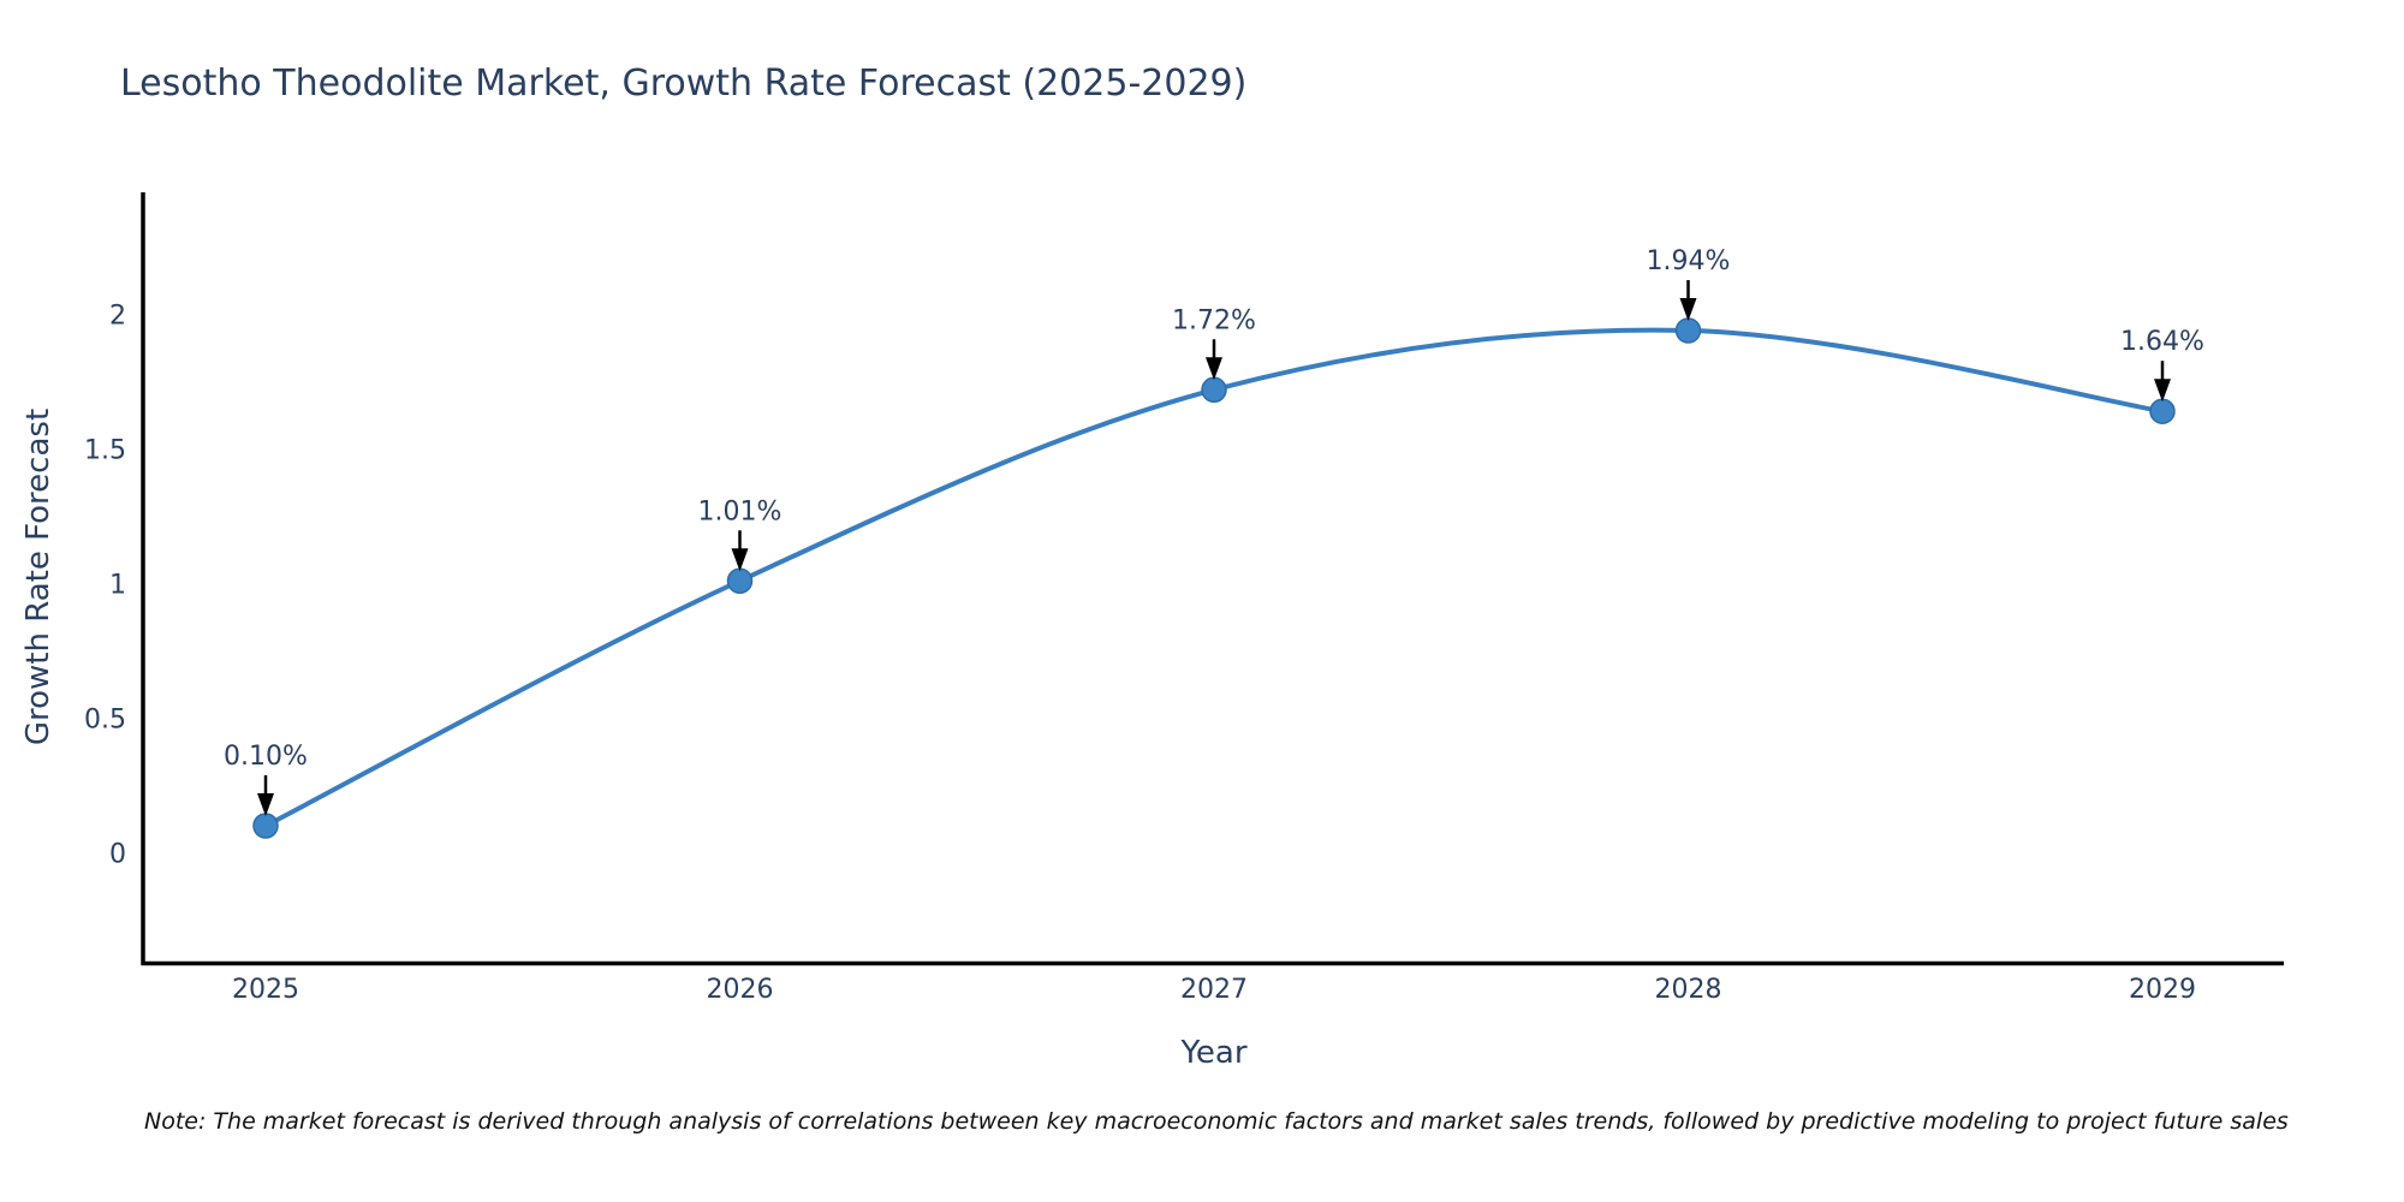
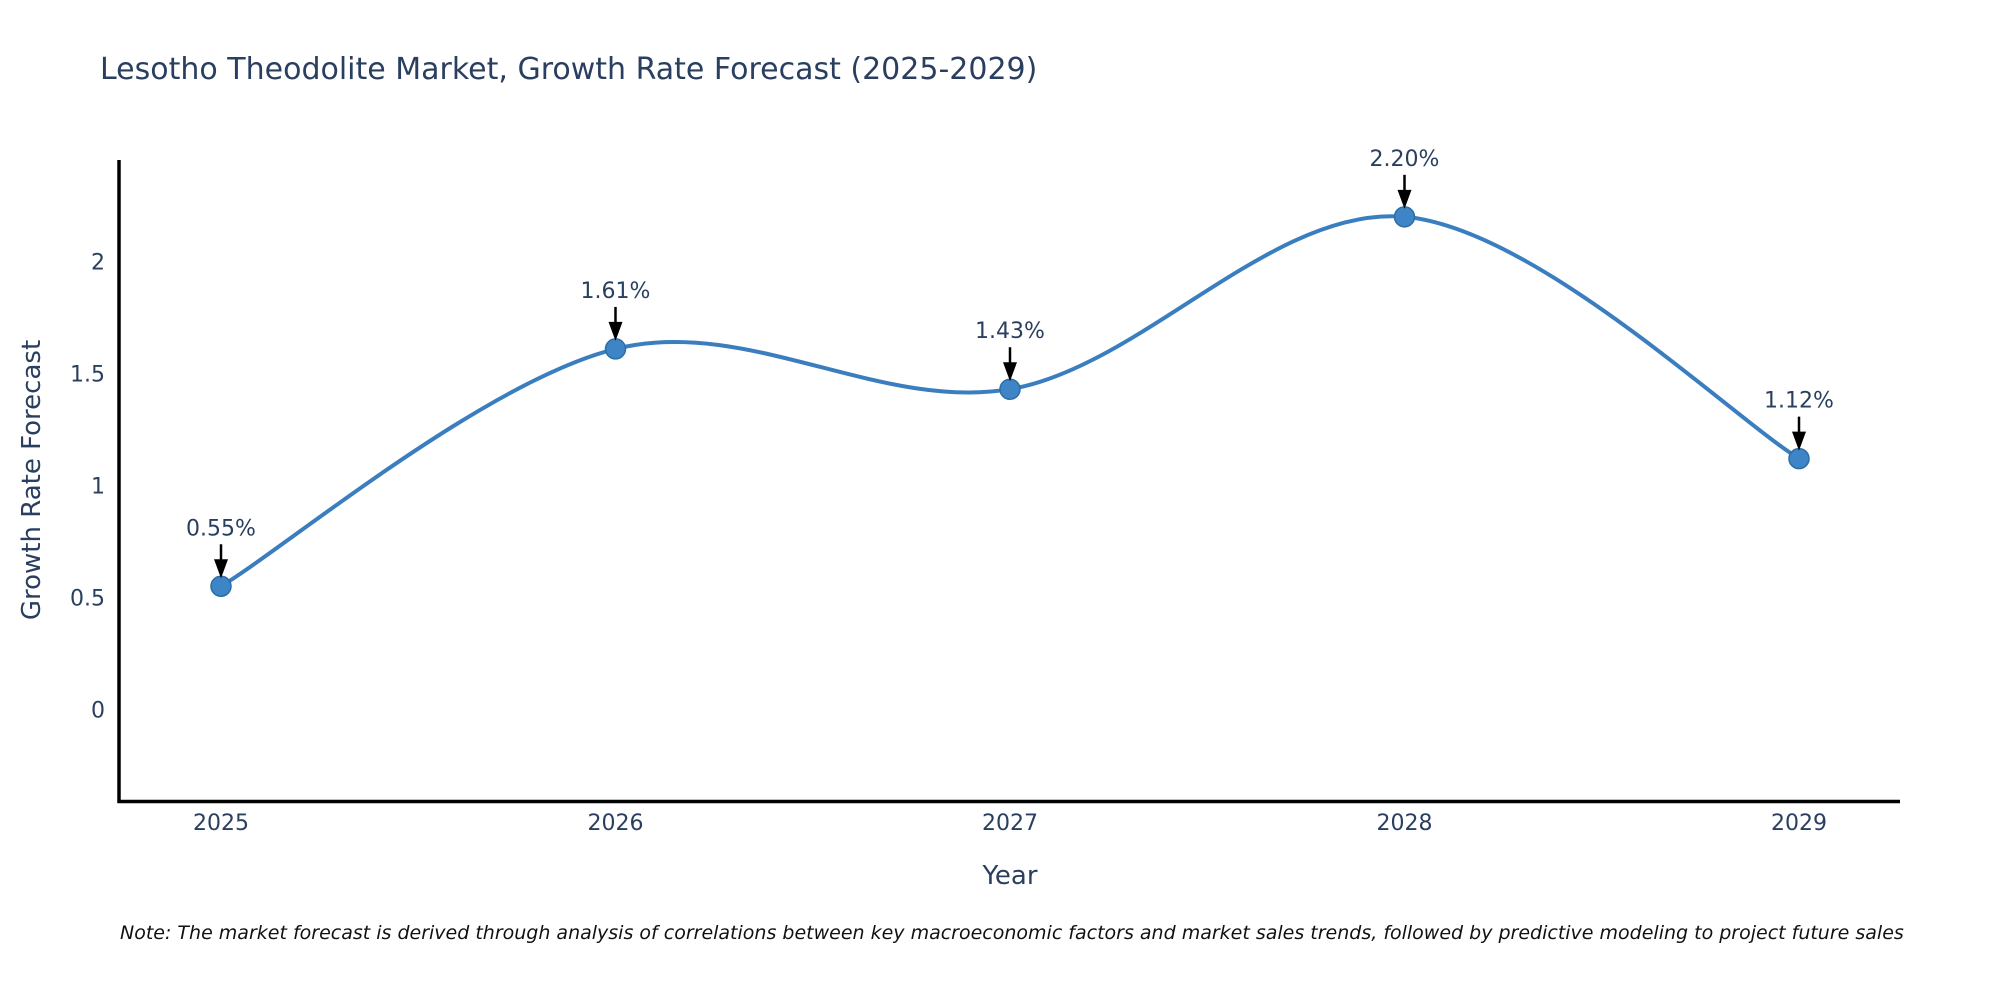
2025: 0.10% -> 0.55%
2026: 1.01% -> 1.61%
2027: 1.72% -> 1.43%
2028: 1.94% -> 2.20%
2029: 1.64% -> 1.12%
